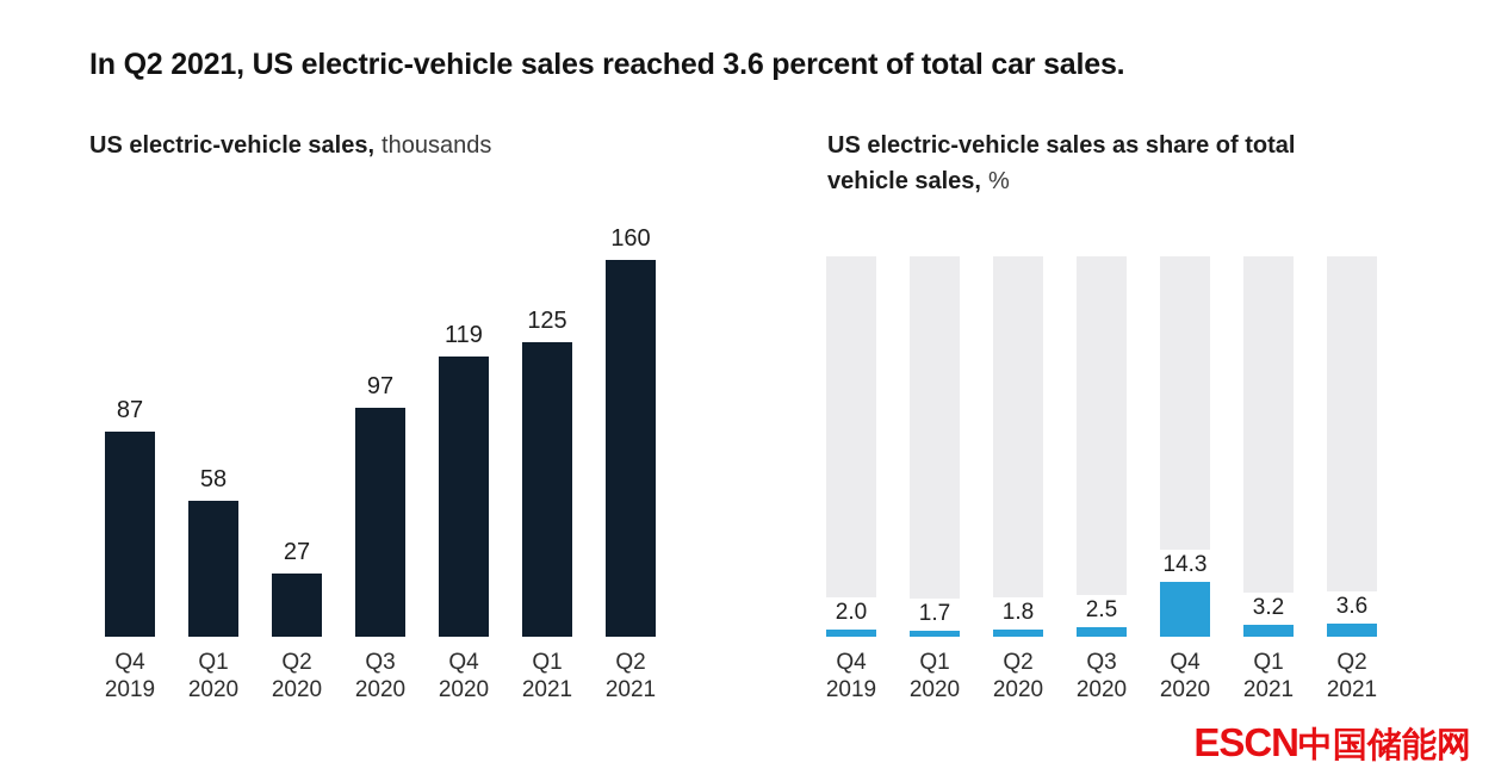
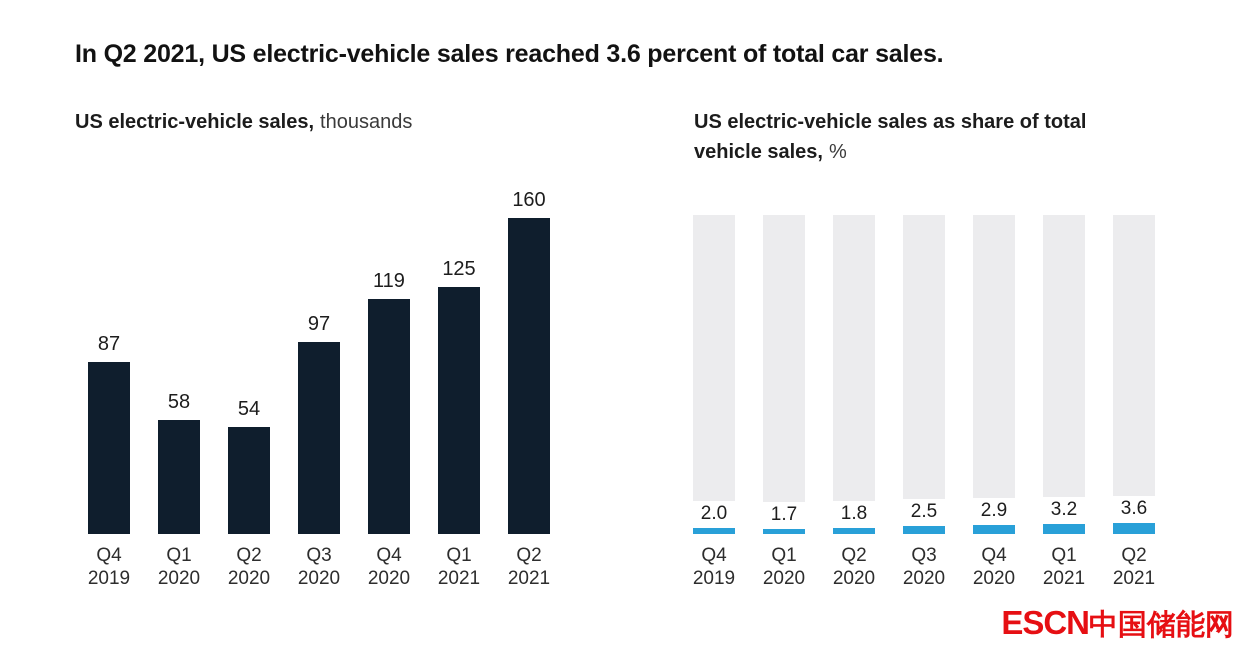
US electric-vehicle sales, thousands/Q2 2020: 27 -> 54
US electric-vehicle sales as share of total vehicle sales, %/Q4 2020: 14.3 -> 2.9
